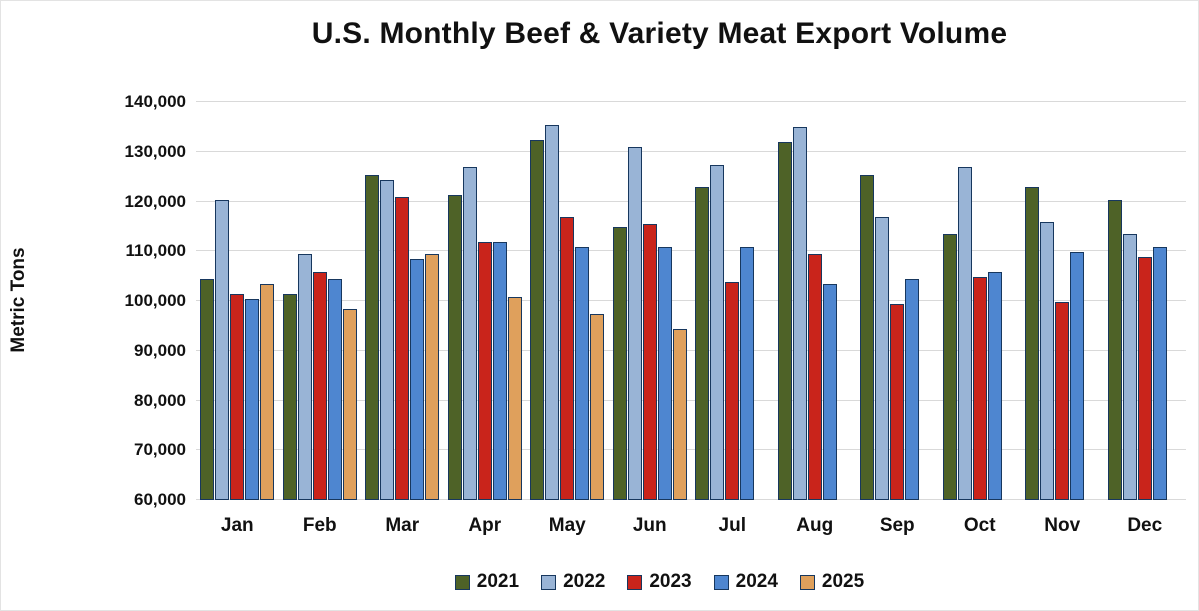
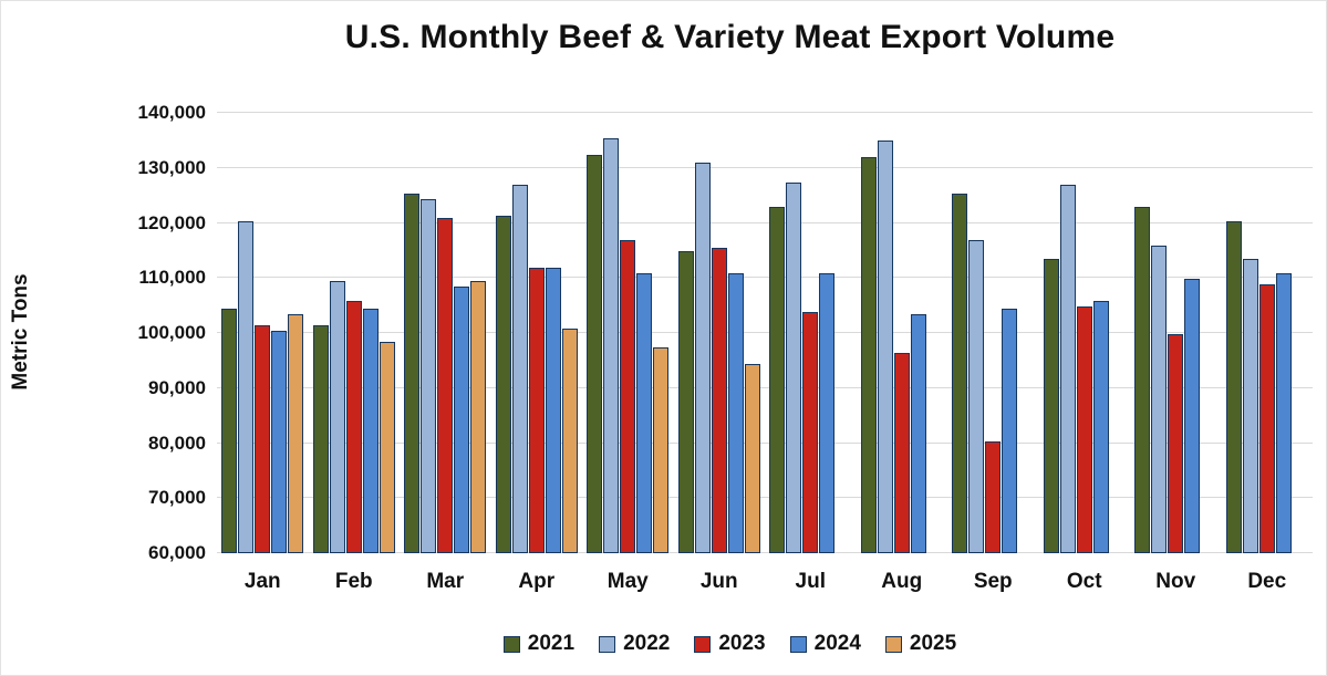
2023/Aug: 109000 -> 96000
2023/Sep: 99000 -> 80000
